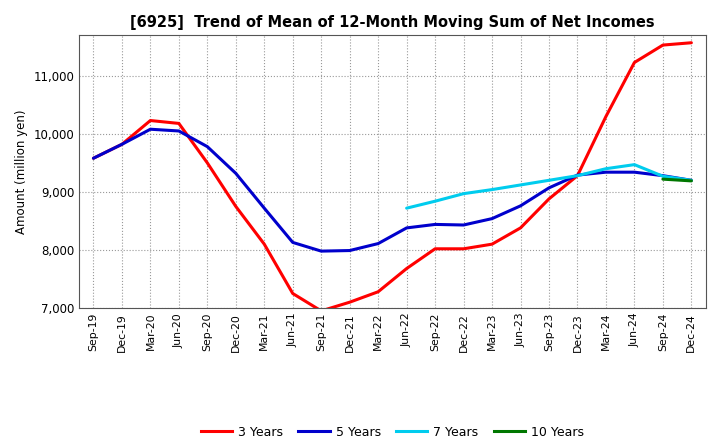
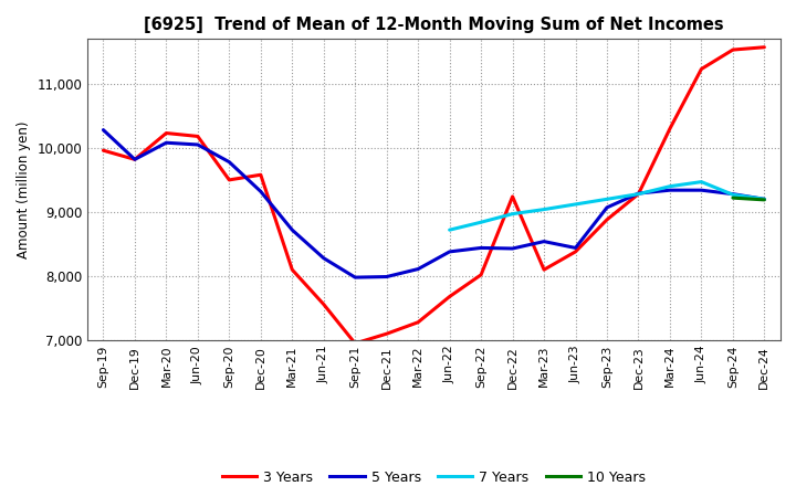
3 Years/Sep-19: 9,580 -> 9,960
5 Years/Sep-19: 9,580 -> 10,280
3 Years/Dec-20: 8,750 -> 9,580
3 Years/Jun-21: 7,250 -> 7,560
5 Years/Jun-21: 8,130 -> 8,280
3 Years/Dec-22: 8,020 -> 9,240
5 Years/Jun-23: 8,760 -> 8,440
